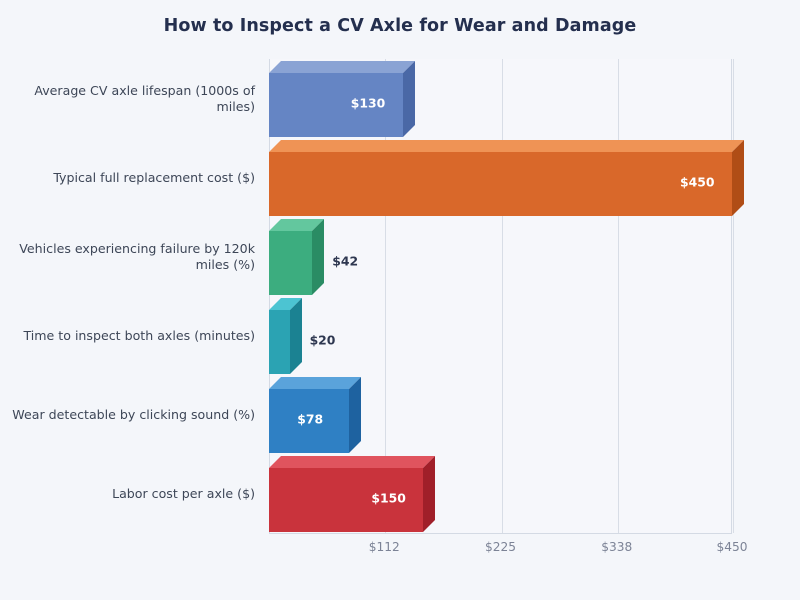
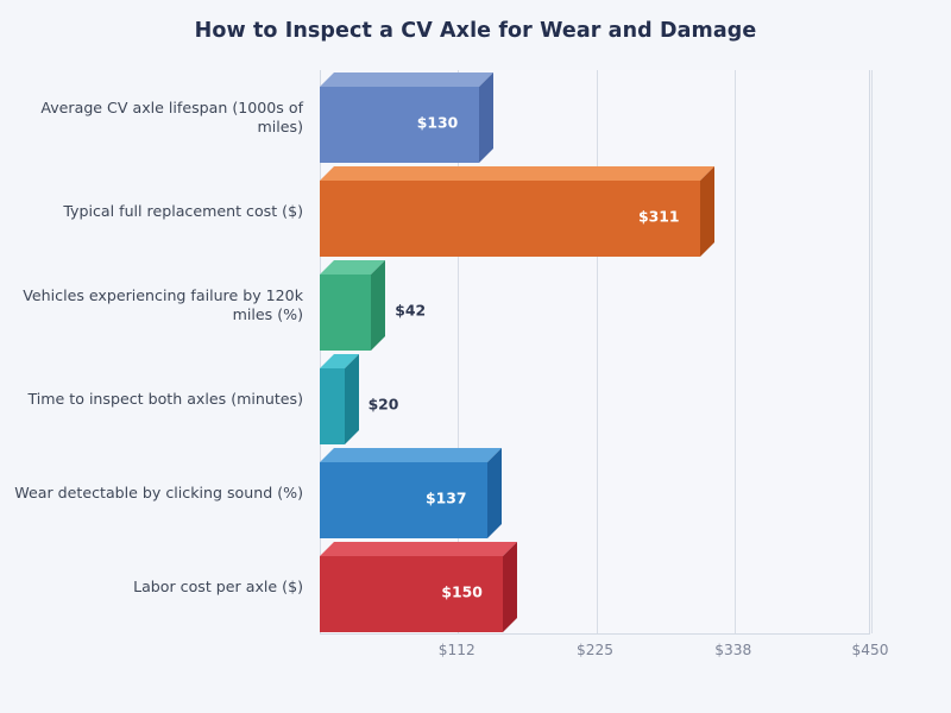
Typical full replacement cost ($): $450 -> $311
Wear detectable by clicking sound (%): $78 -> $137
